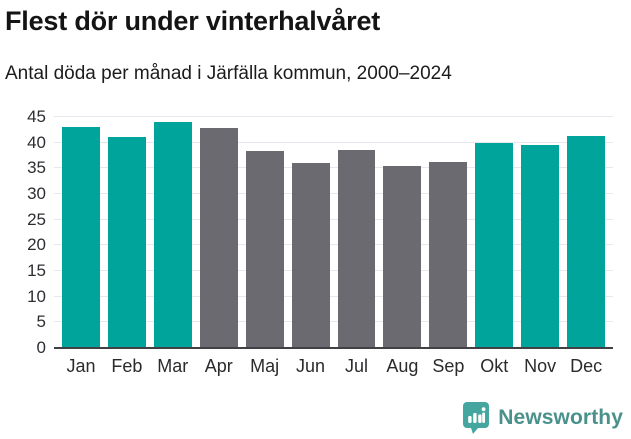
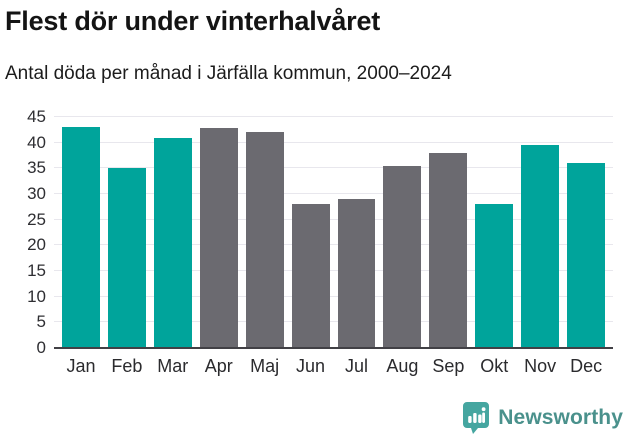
Feb: 41 -> 35
Mar: 44 -> 41
Maj: 38 -> 42
Jun: 36 -> 28
Jul: 38 -> 29
Sep: 36 -> 38
Okt: 40 -> 28
Dec: 41 -> 36
